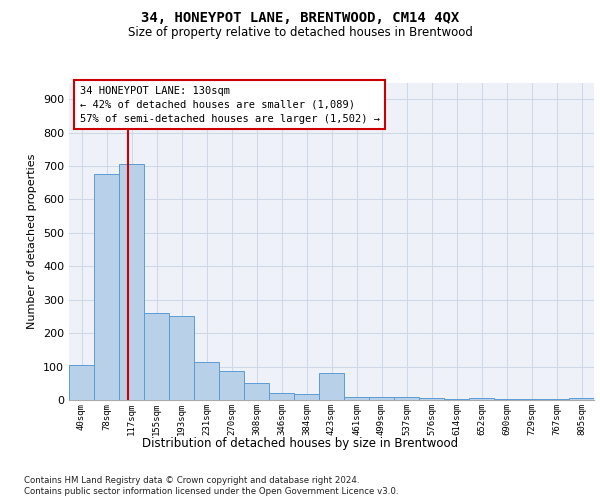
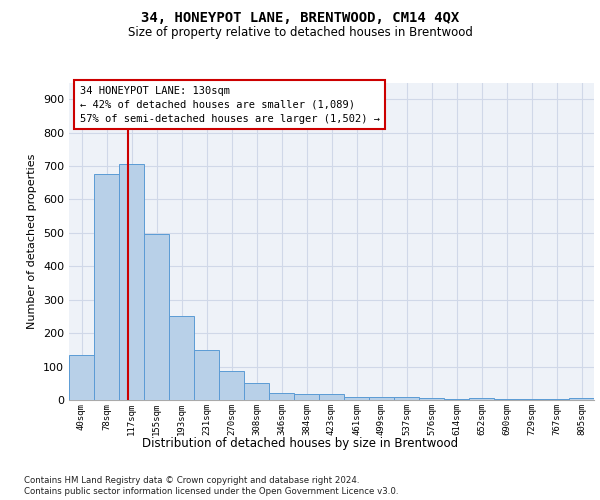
40sqm: 105 -> 135
155sqm: 260 -> 497
231sqm: 115 -> 150
423sqm: 80 -> 18
